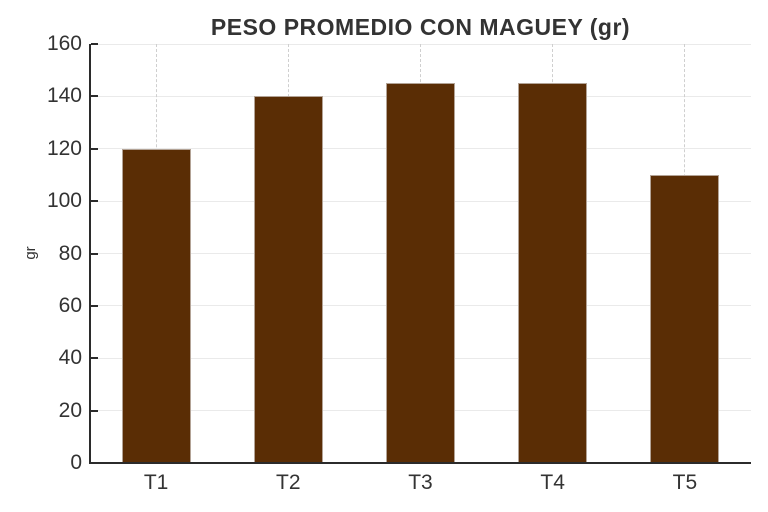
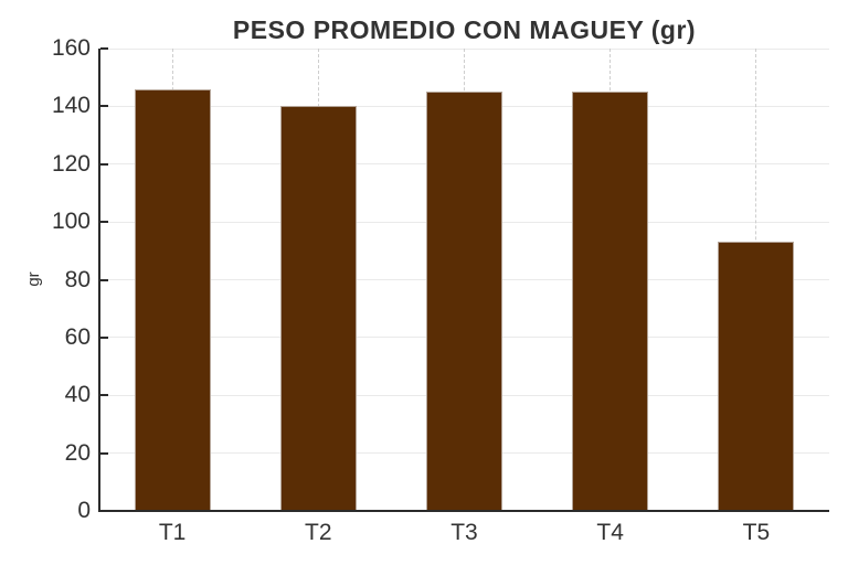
T1: 120 -> 146
T5: 110 -> 93
